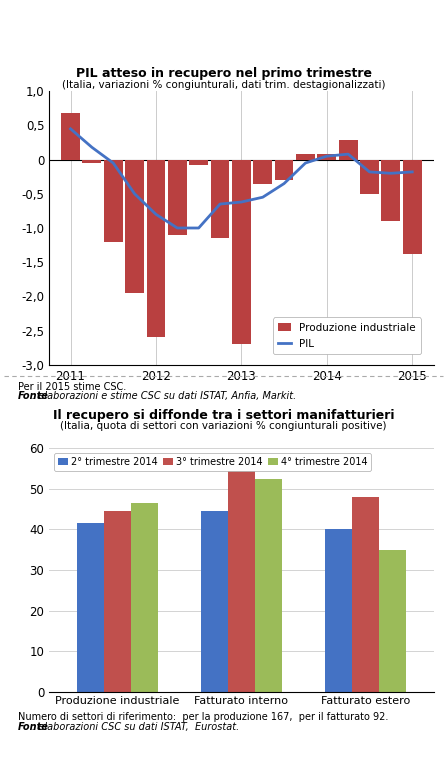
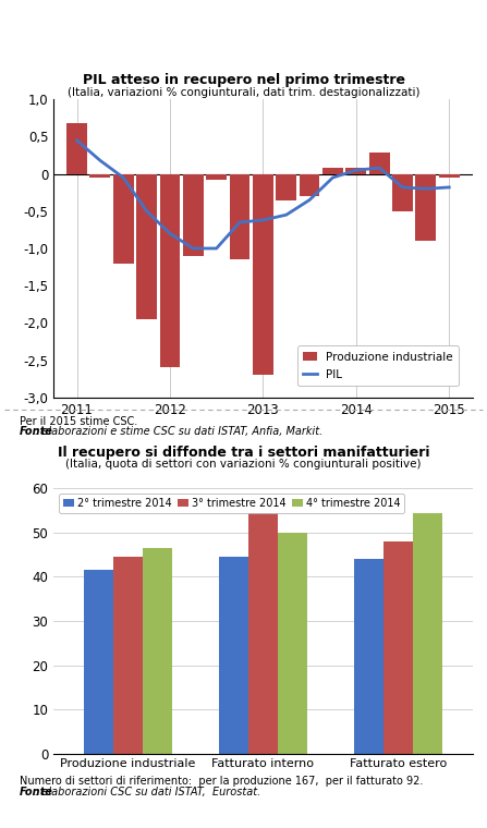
Produzione industriale/2015: -1,38 -> -0,05
4° trimestre 2014/Fatturato interno: 52.5 -> 50.0
2° trimestre 2014/Fatturato estero: 40.0 -> 44.0
4° trimestre 2014/Fatturato estero: 35.0 -> 54.5
